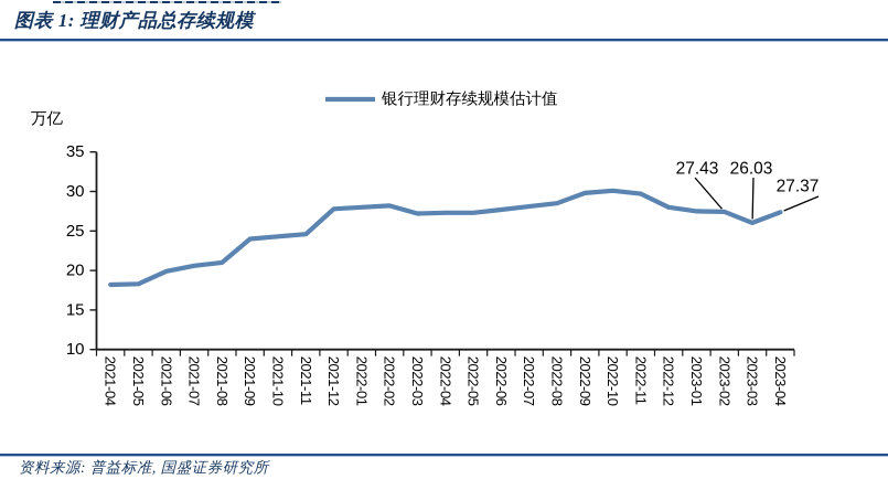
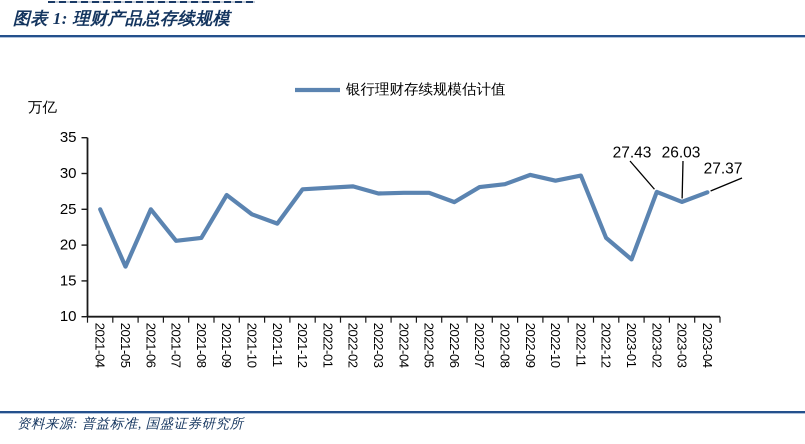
2021-04: 18 -> 25
2021-05: 18 -> 17
2021-06: 20 -> 25
2021-09: 24 -> 27
2021-11: 25 -> 23
2022-06: 28 -> 26
2022-10: 30 -> 29
2022-12: 28 -> 21
2023-01: 28 -> 18
